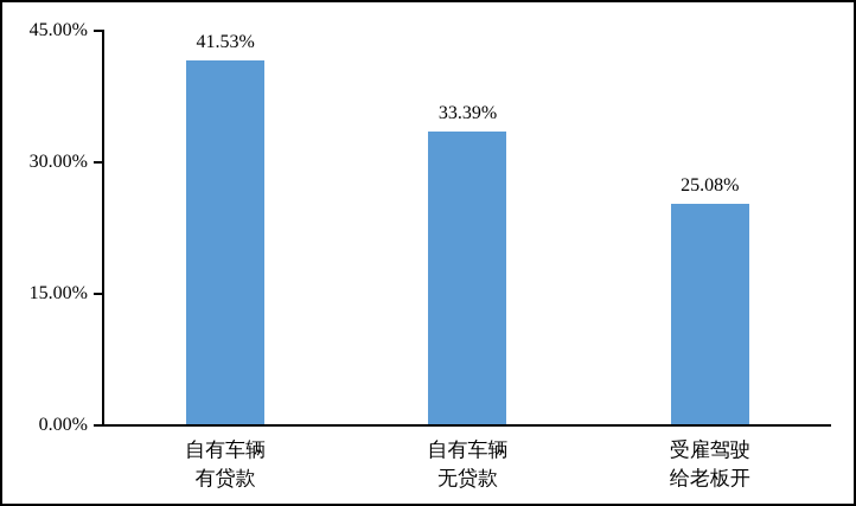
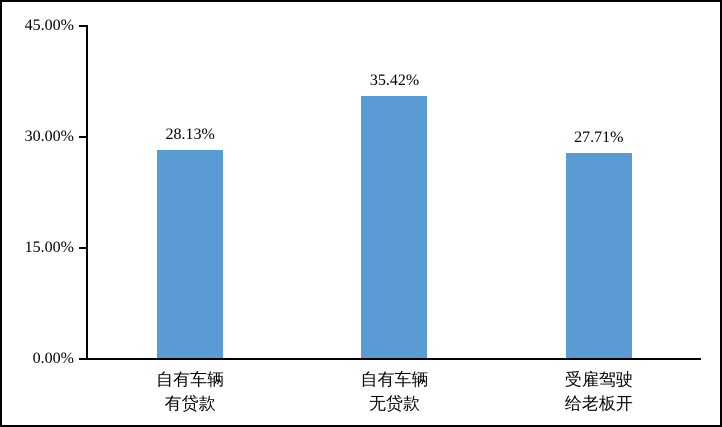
自有车辆 有贷款: 41.53% -> 28.13%
自有车辆 无贷款: 33.39% -> 35.42%
受雇驾驶 给老板开: 25.08% -> 27.71%
